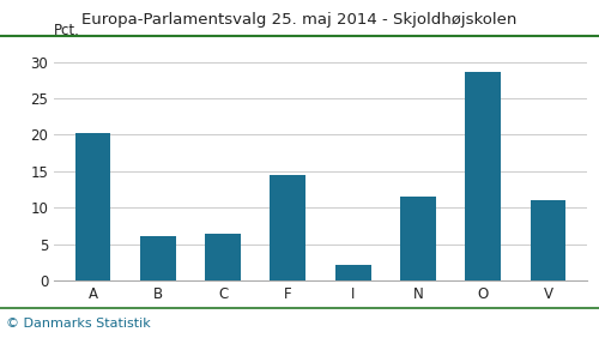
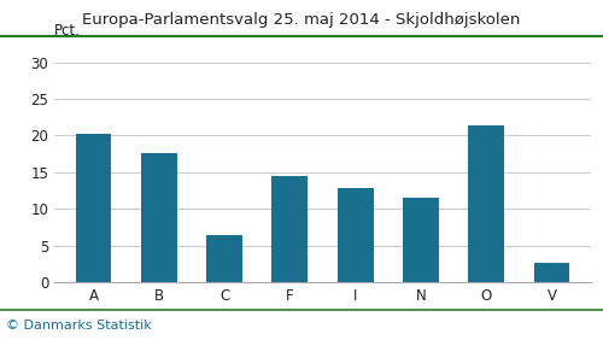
B: 6.1 -> 17.6
I: 2.2 -> 12.8
O: 28.7 -> 21.4
V: 11.1 -> 2.6
